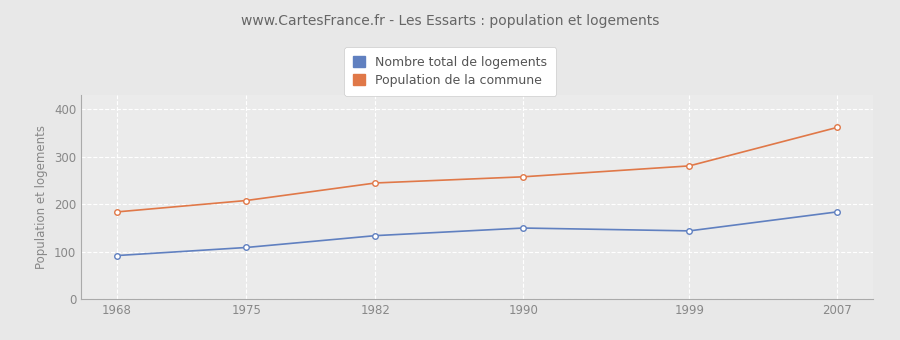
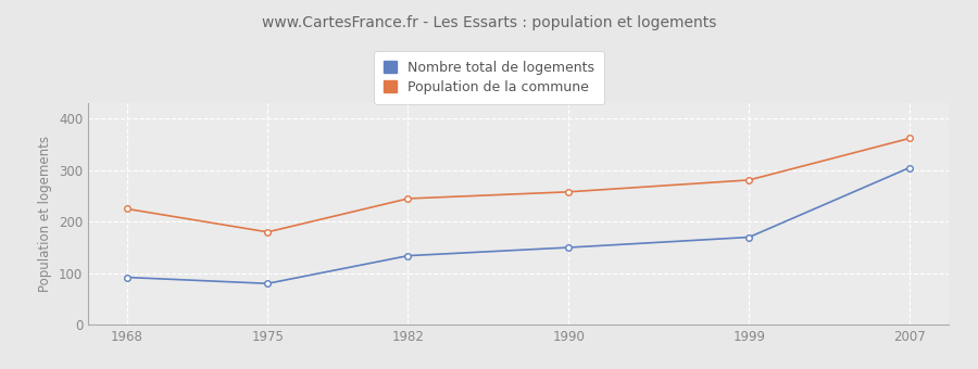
Population de la commune/1968: 184 -> 225
Nombre total de logements/1975: 109 -> 80
Population de la commune/1975: 208 -> 180
Nombre total de logements/1999: 144 -> 170
Nombre total de logements/2007: 184 -> 305
